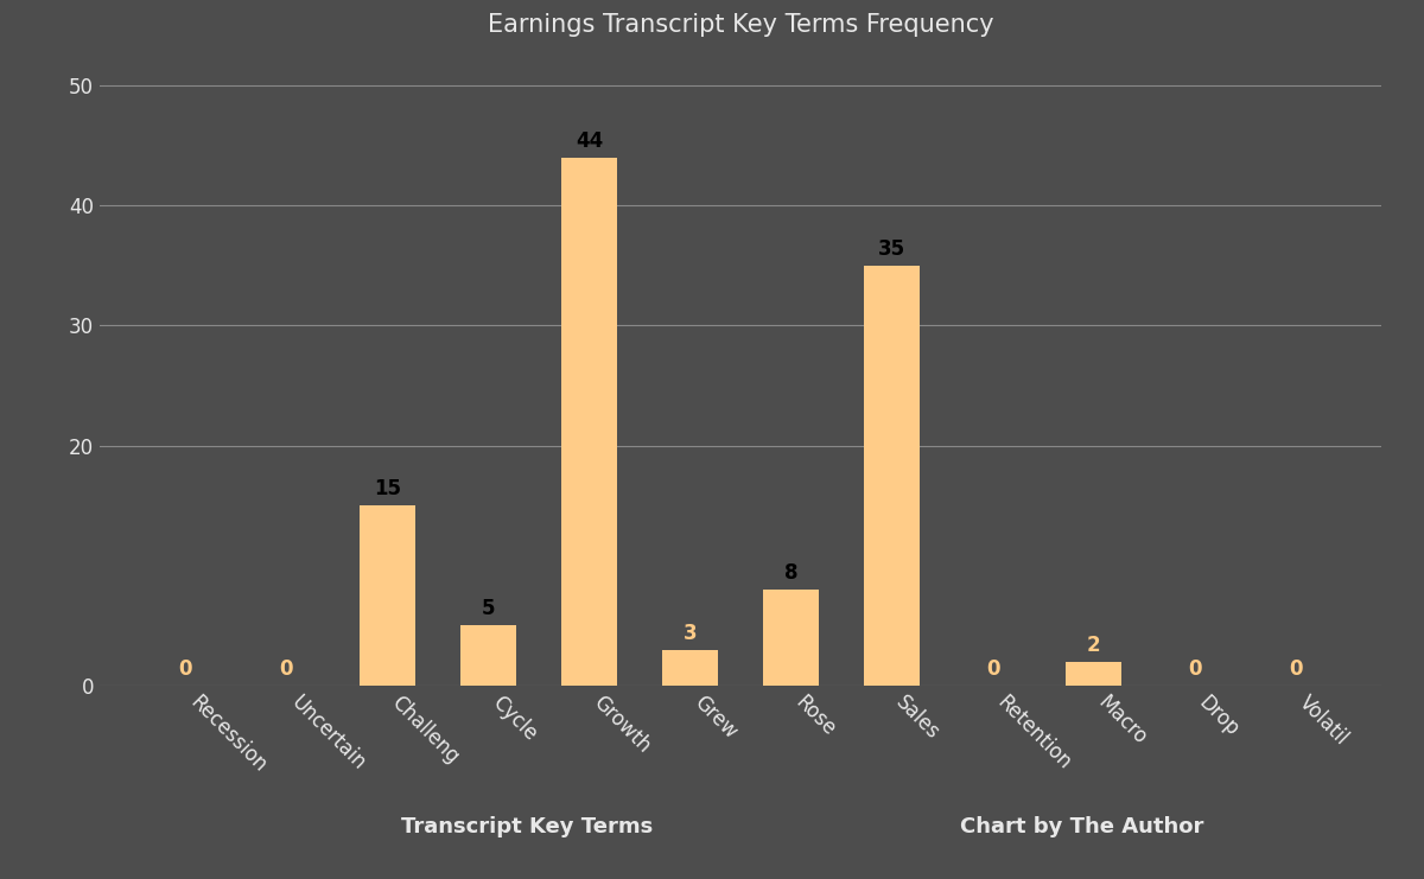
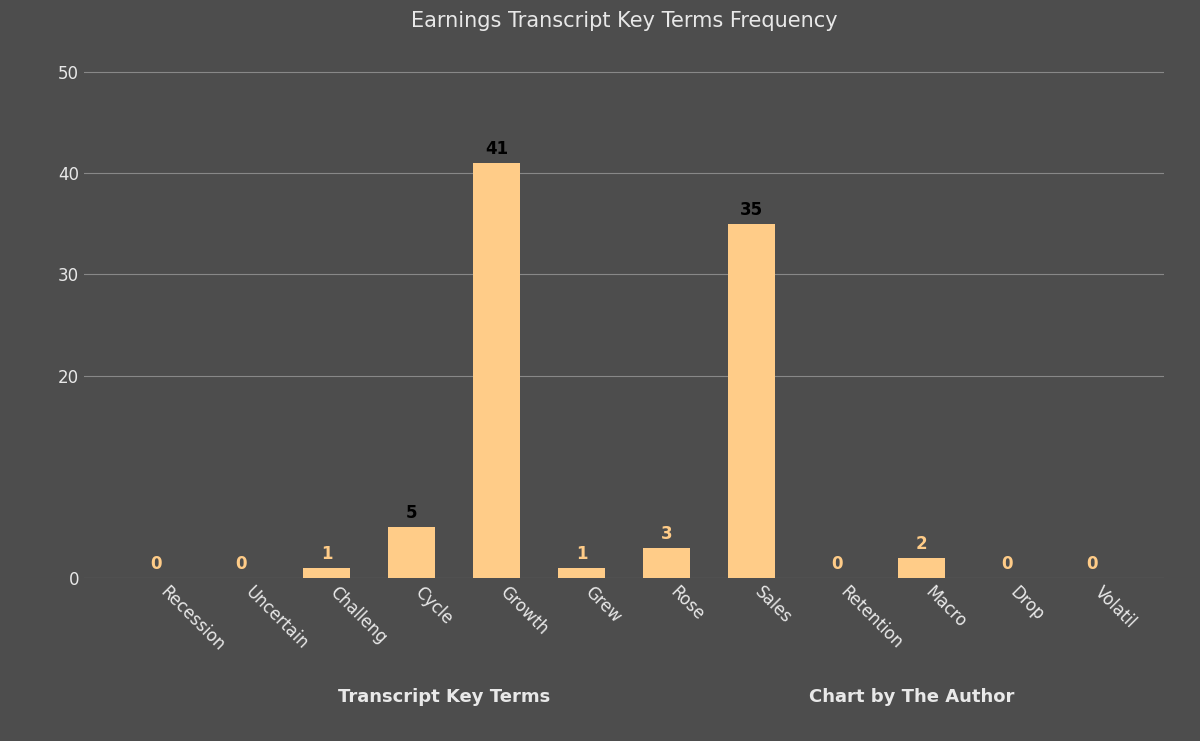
Challeng: 15 -> 1
Growth: 44 -> 41
Grew: 3 -> 1
Rose: 8 -> 3
